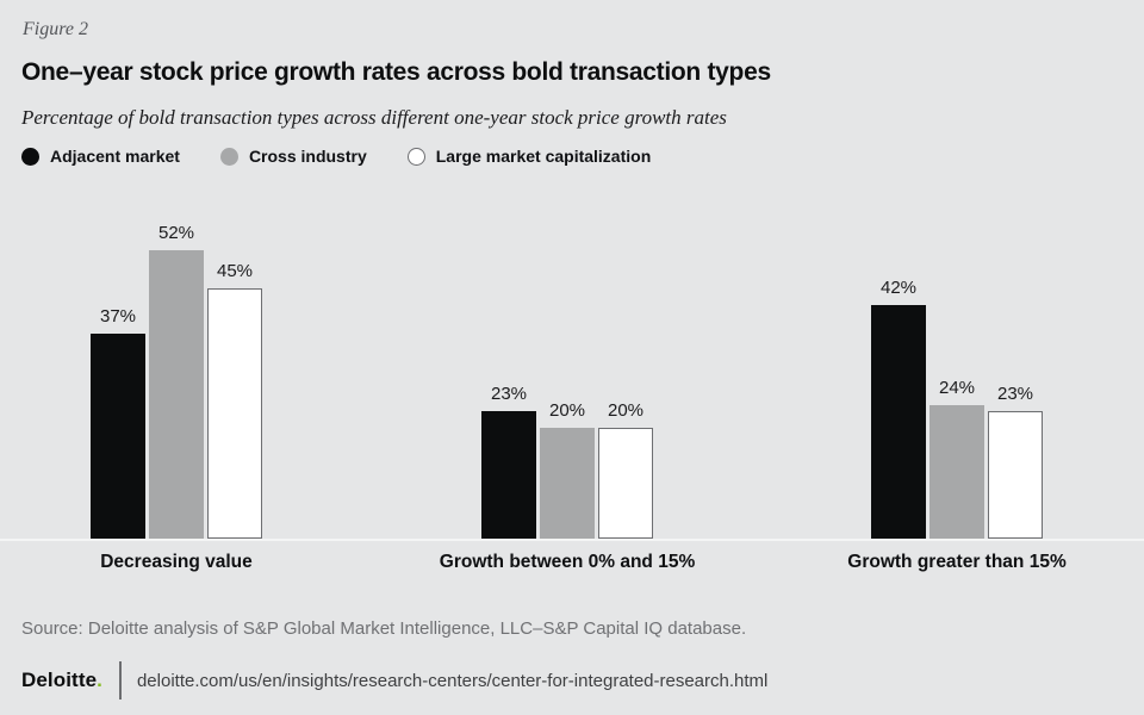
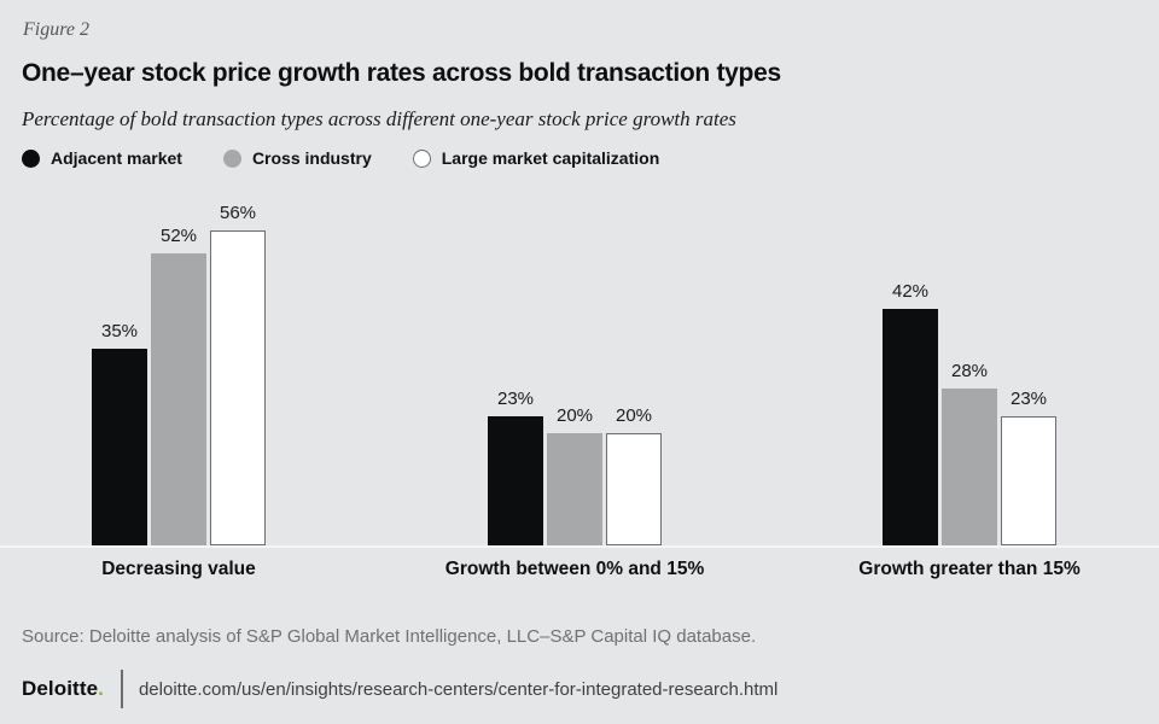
Adjacent market/Decreasing value: 37% -> 35%
Large market capitalization/Decreasing value: 45% -> 56%
Cross industry/Growth greater than 15%: 24% -> 28%
